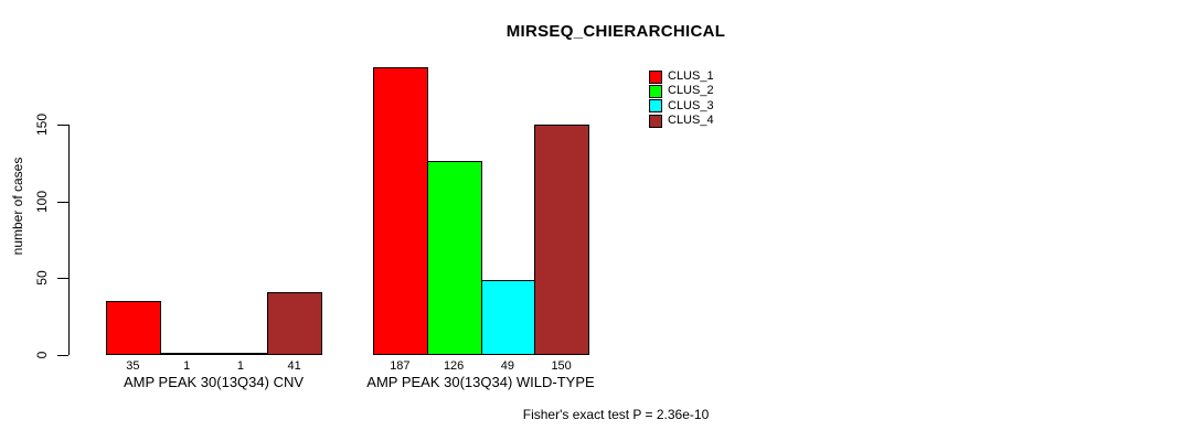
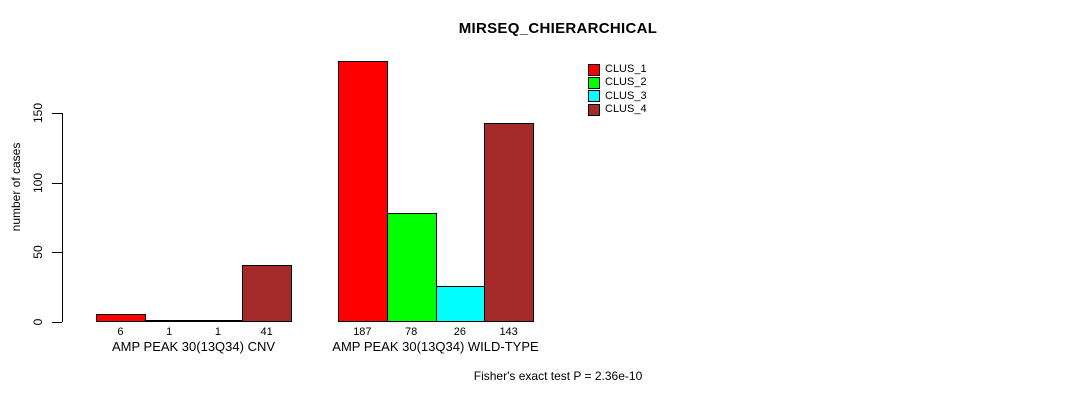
CLUS_1/AMP PEAK 30(13Q34) CNV: 35 -> 6
CLUS_2/AMP PEAK 30(13Q34) WILD-TYPE: 126 -> 78
CLUS_3/AMP PEAK 30(13Q34) WILD-TYPE: 49 -> 26
CLUS_4/AMP PEAK 30(13Q34) WILD-TYPE: 150 -> 143
